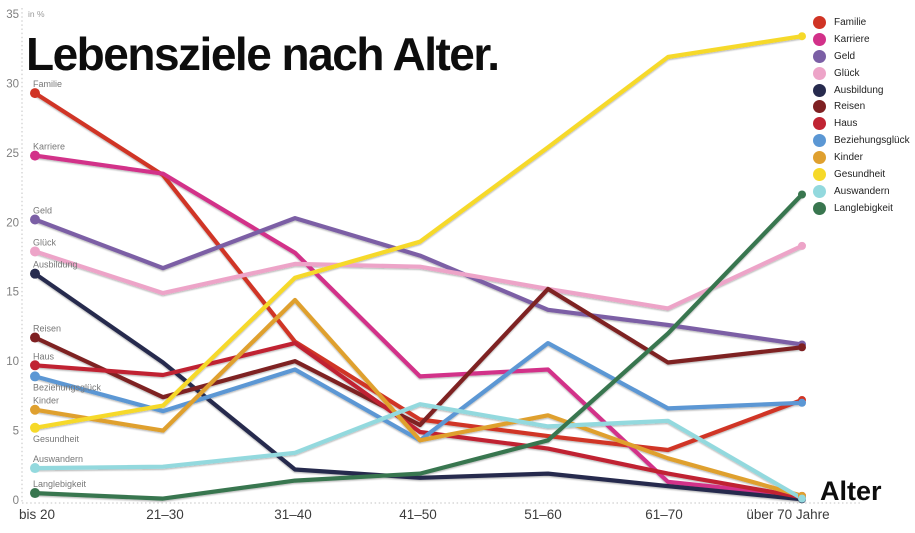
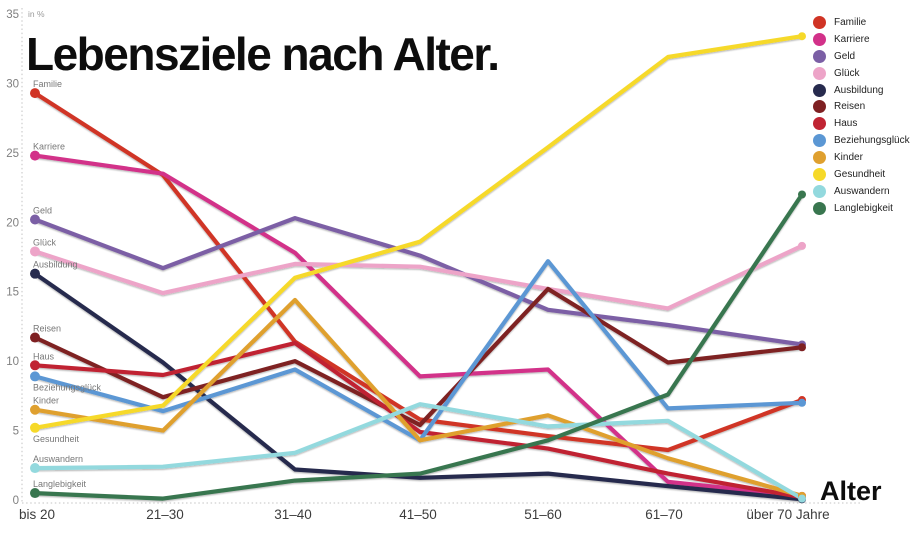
Beziehungsglück/51–60: 11.3 -> 17.2
Langlebigkeit/61–70: 12.0 -> 7.6
